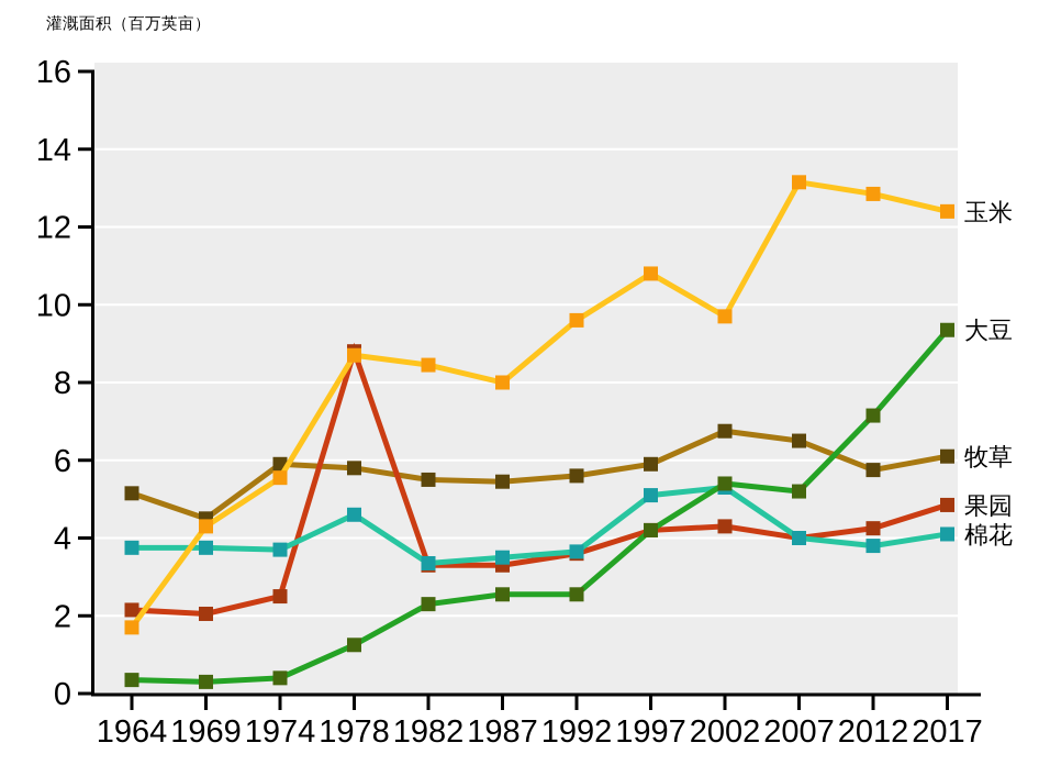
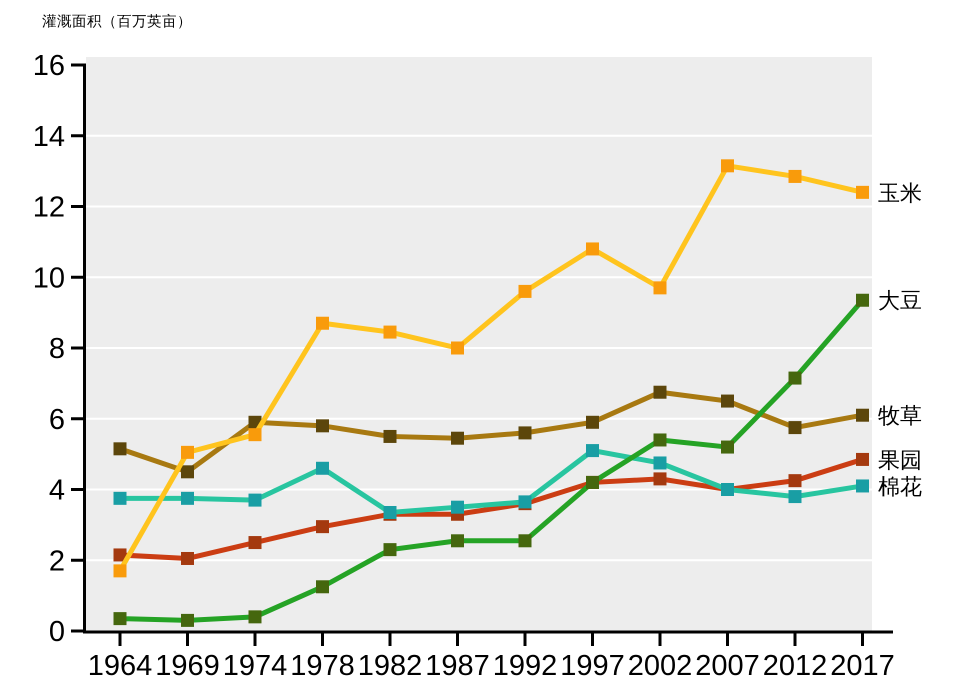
玉米/1969: 4.3 -> 5.0
果园/1978: 8.8 -> 3.0
棉花/2002: 5.3 -> 4.8
